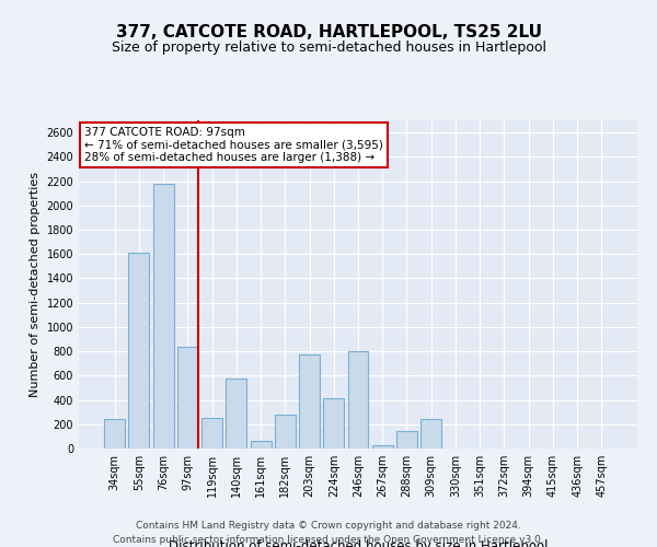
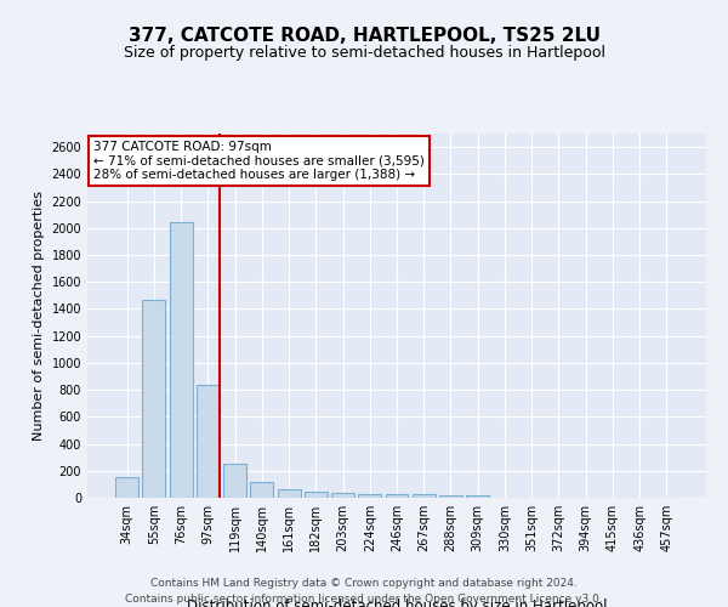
34sqm: 240 -> 160
55sqm: 1610 -> 1470
76sqm: 2180 -> 2040
140sqm: 580 -> 120
182sqm: 280 -> 40
203sqm: 770 -> 40
224sqm: 410 -> 30
246sqm: 800 -> 20
288sqm: 140 -> 20
309sqm: 240 -> 20
